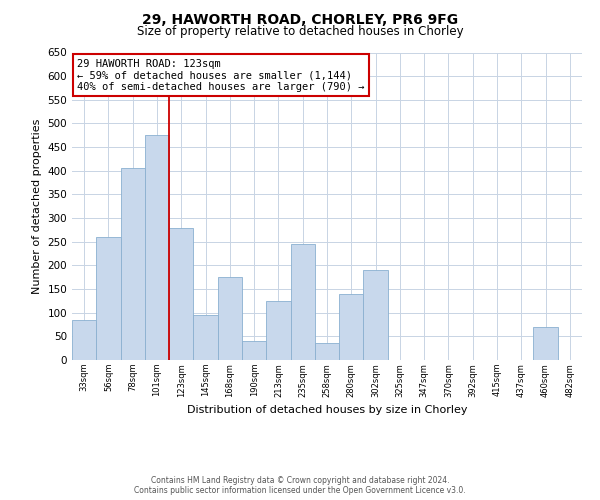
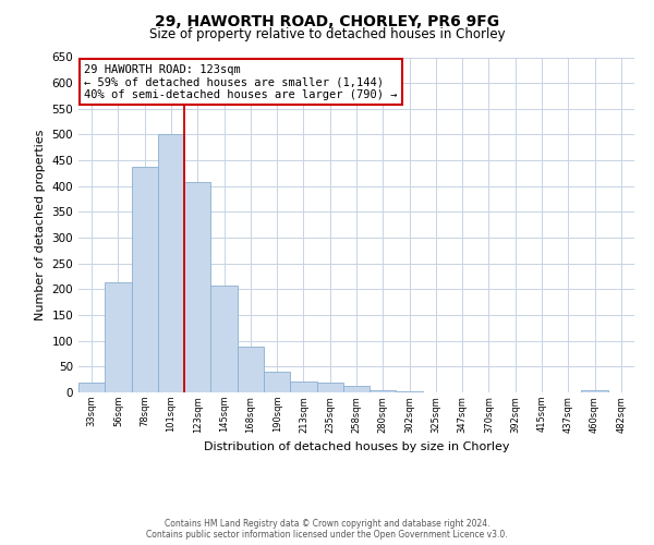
33sqm: 85 -> 18
56sqm: 260 -> 213
78sqm: 405 -> 437
101sqm: 475 -> 502
123sqm: 280 -> 408
145sqm: 95 -> 207
168sqm: 175 -> 88
213sqm: 125 -> 22
235sqm: 245 -> 18
258sqm: 35 -> 12
280sqm: 140 -> 5
302sqm: 190 -> 3
460sqm: 70 -> 5
